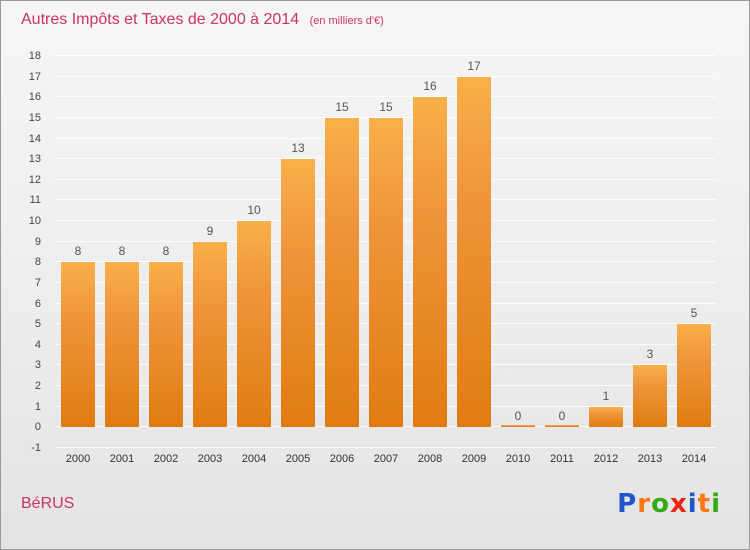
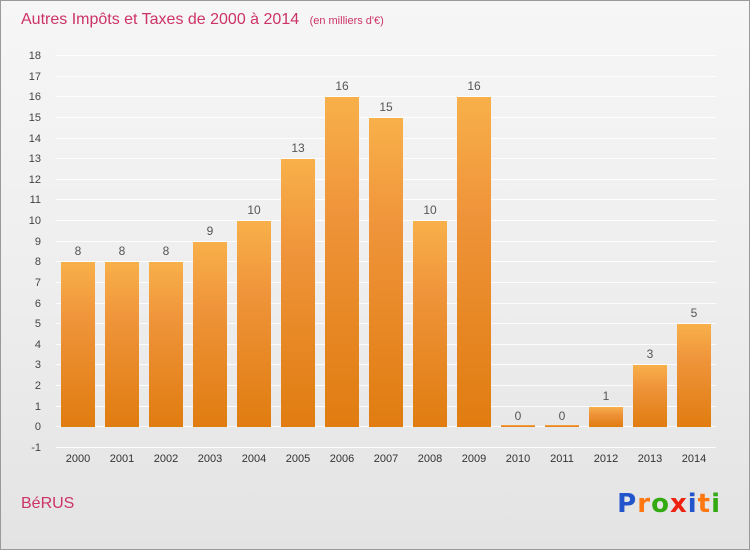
2006: 15 -> 16
2008: 16 -> 10
2009: 17 -> 16
